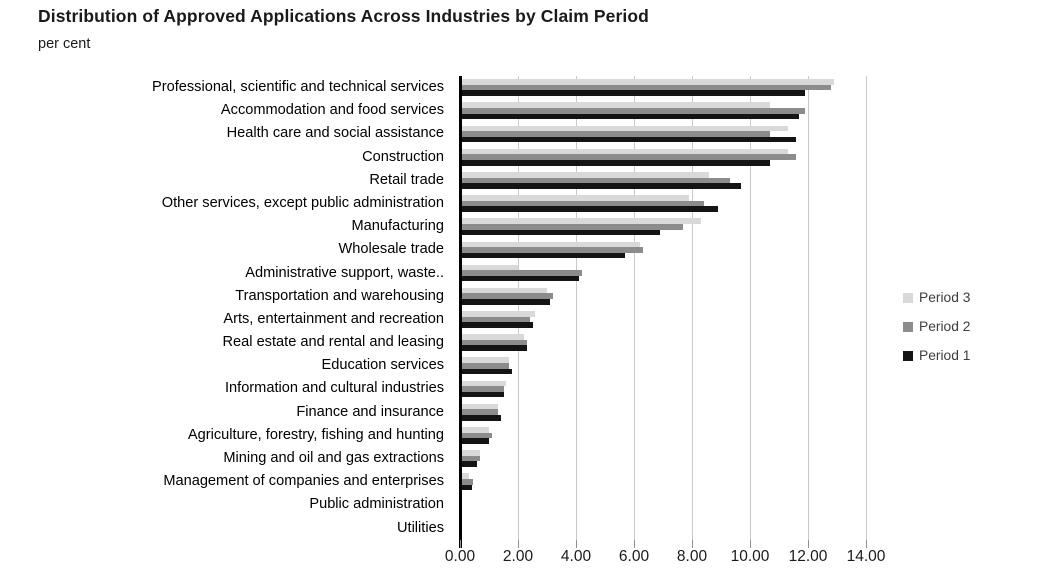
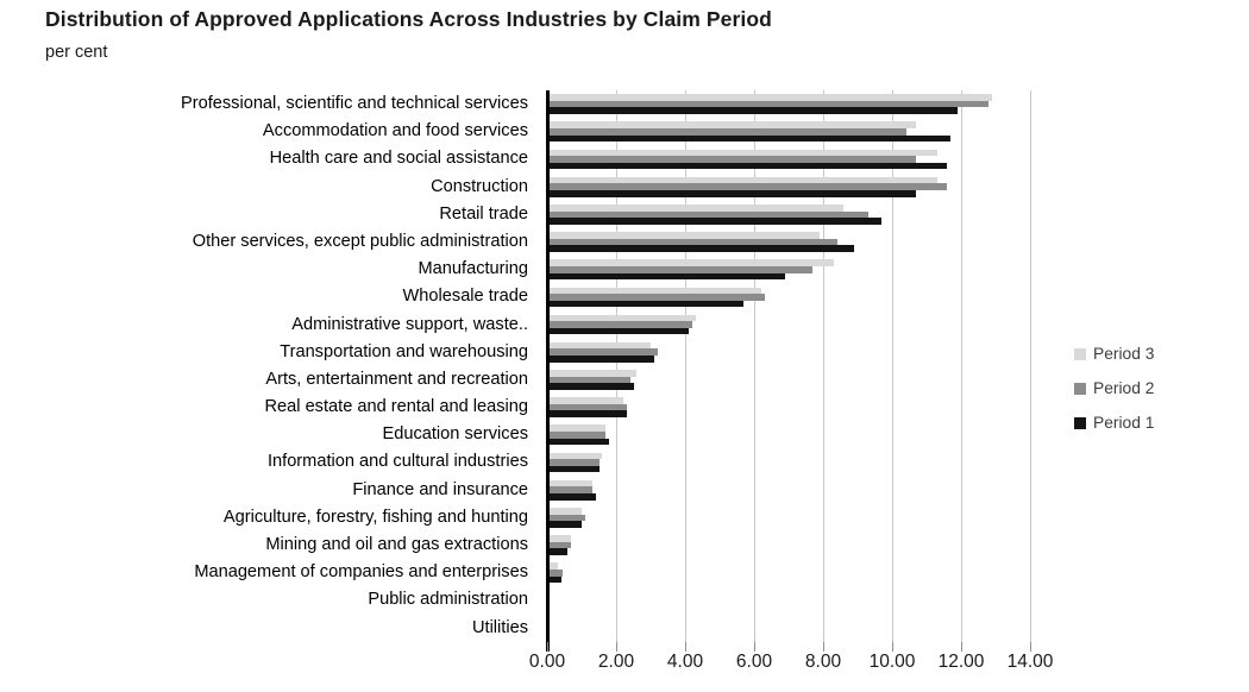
Period 2/Accommodation and food services: 11.9 -> 10.4
Period 3/Administrative support, waste..: 2.0 -> 4.3
